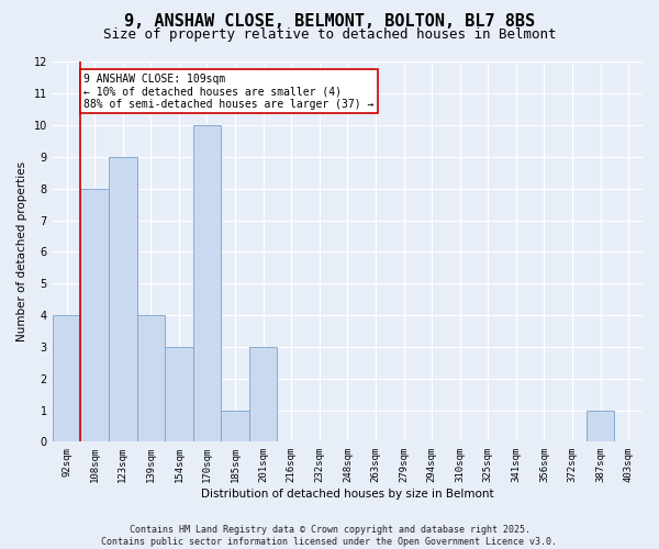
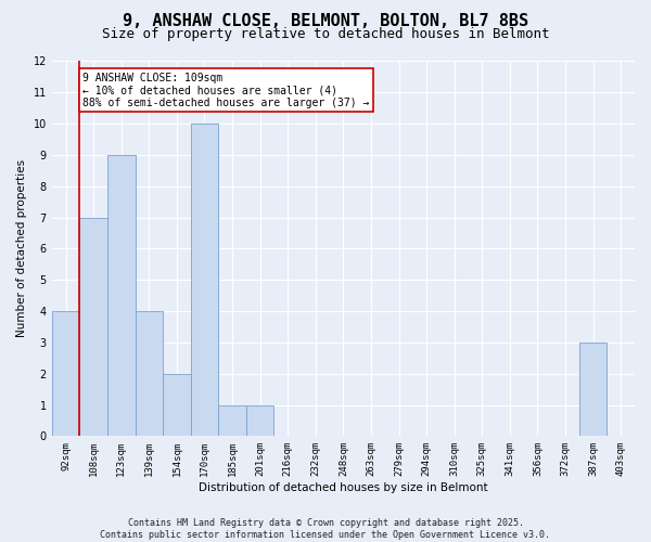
108sqm: 8 -> 7
154sqm: 3 -> 2
201sqm: 3 -> 1
387sqm: 1 -> 3
